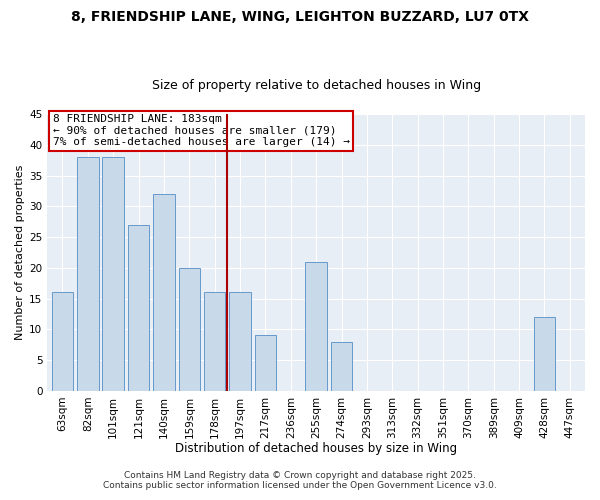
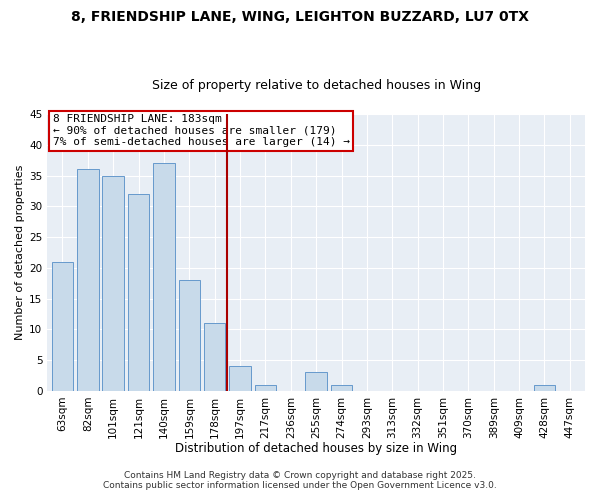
63sqm: 16 -> 21
82sqm: 38 -> 36
101sqm: 38 -> 35
121sqm: 27 -> 32
140sqm: 32 -> 37
159sqm: 20 -> 18
178sqm: 16 -> 11
197sqm: 16 -> 4
217sqm: 9 -> 1
255sqm: 21 -> 3
274sqm: 8 -> 1
428sqm: 12 -> 1
